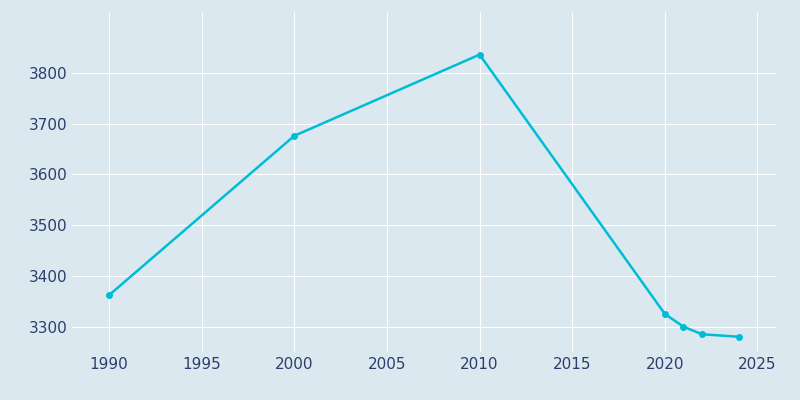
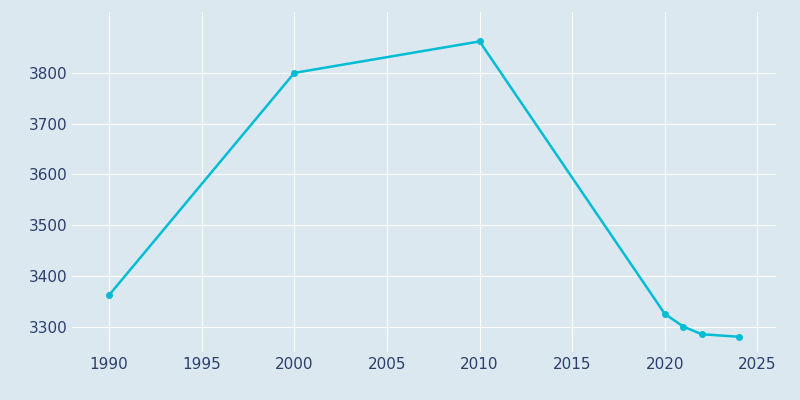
2000: 3676 -> 3800
2010: 3836 -> 3862
